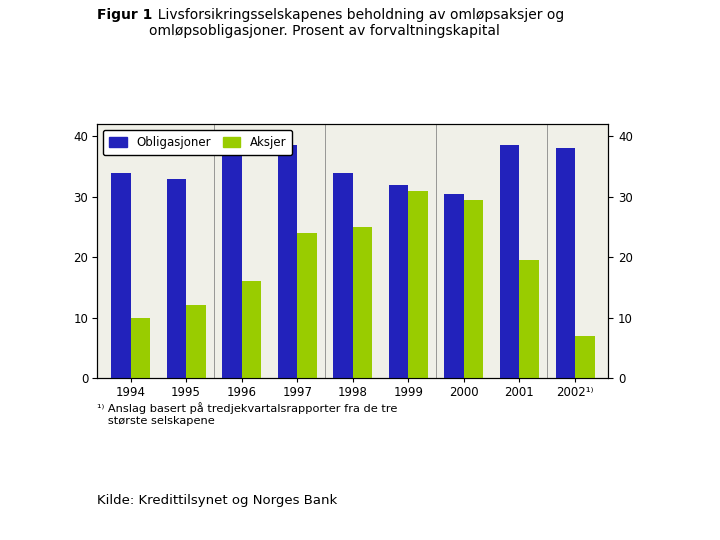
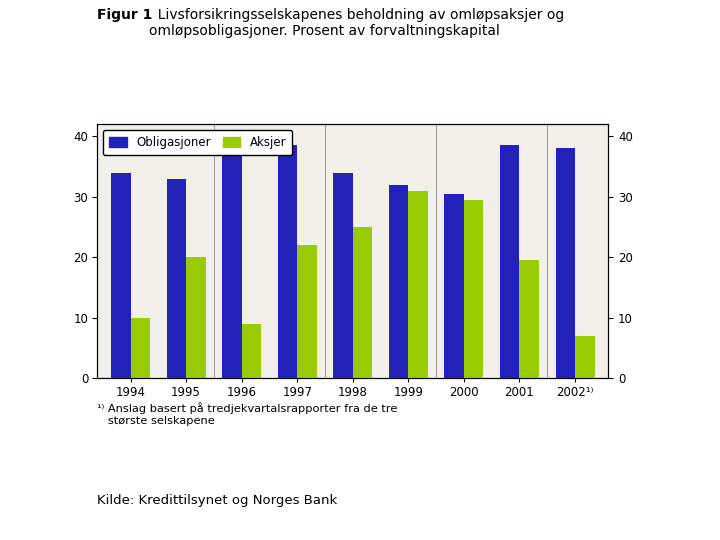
Aksjer/1995: 12.0 -> 20.0
Aksjer/1996: 16.0 -> 9.0
Aksjer/1997: 24.0 -> 22.0
